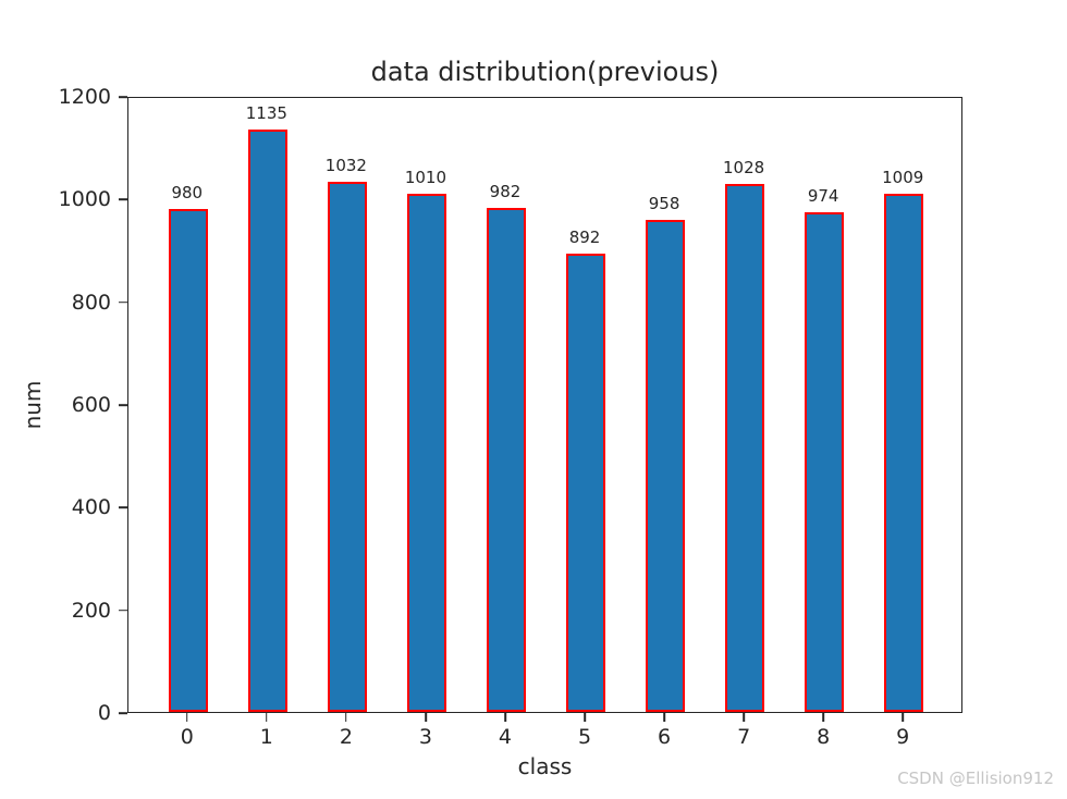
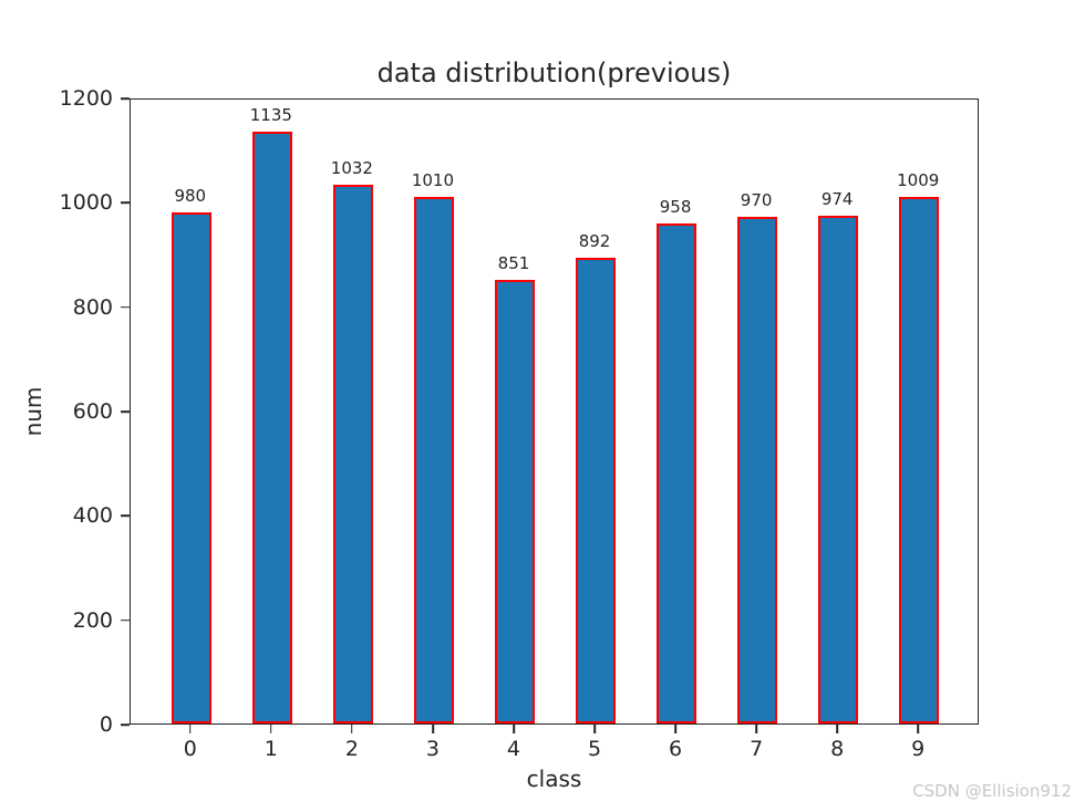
4: 982 -> 851
7: 1028 -> 970
